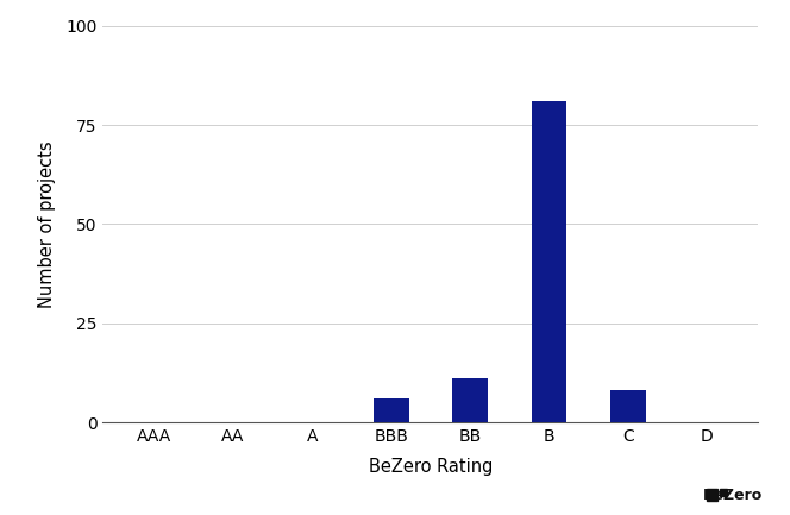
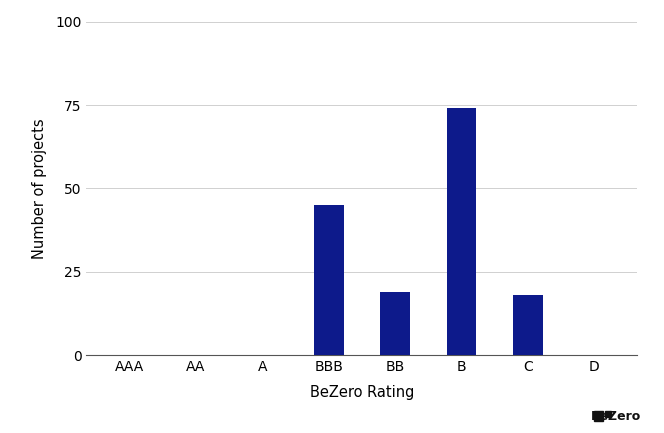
BBB: 6 -> 45
BB: 11 -> 19
B: 81 -> 74
C: 8 -> 18
